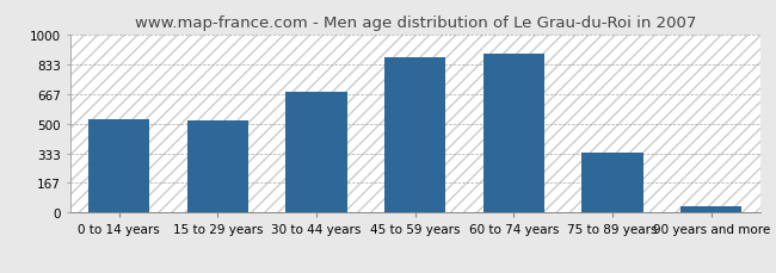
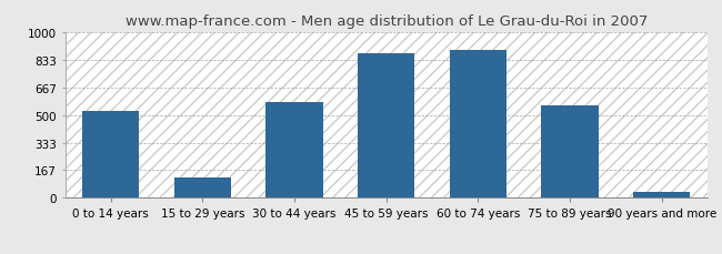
15 to 29 years: 520 -> 120
30 to 44 years: 680 -> 580
75 to 89 years: 340 -> 560
